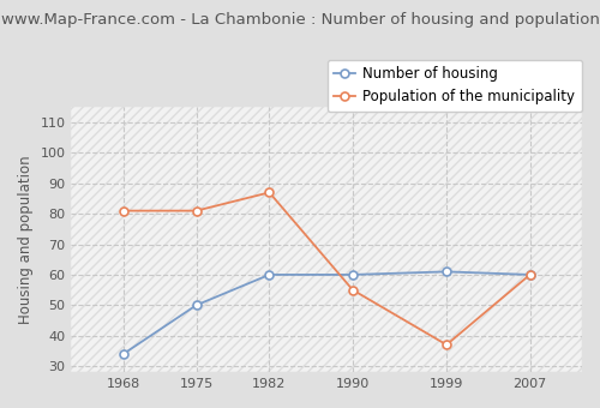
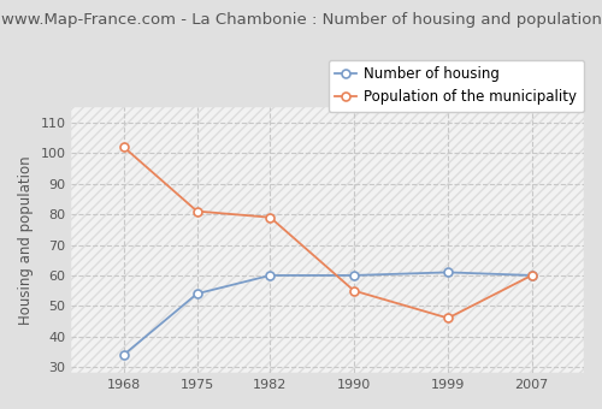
Population of the municipality/1968: 81 -> 102
Number of housing/1975: 50 -> 54
Population of the municipality/1982: 87 -> 79
Population of the municipality/1999: 37 -> 46
